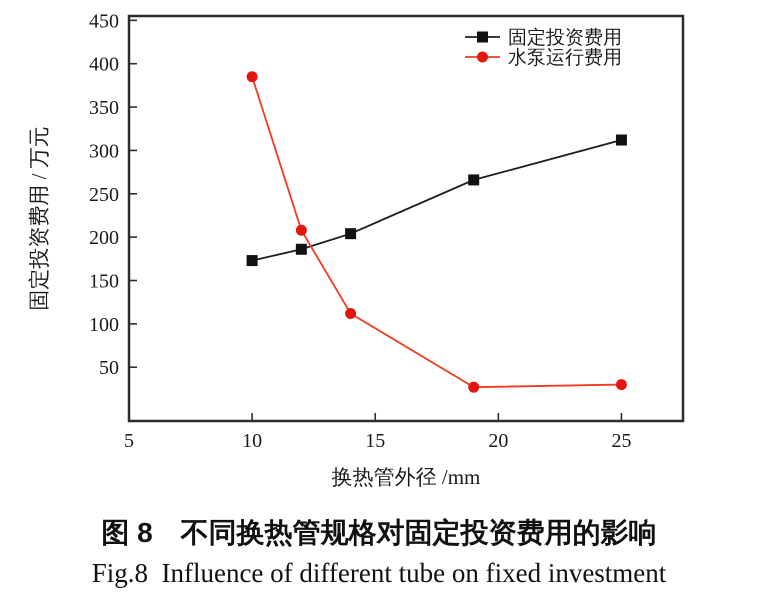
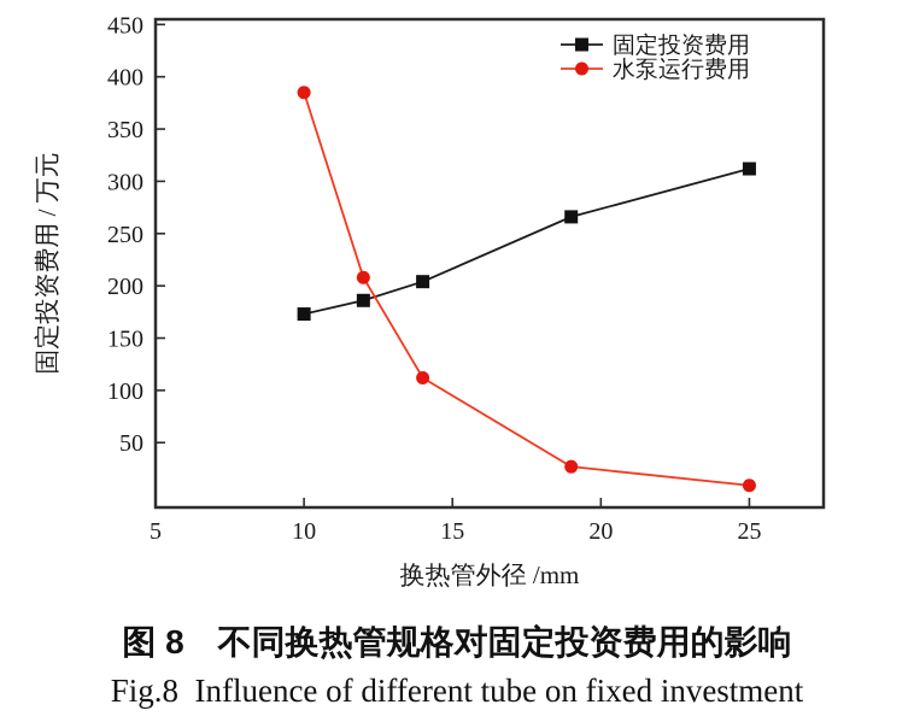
水泵运行费用/25: 30 -> 10
